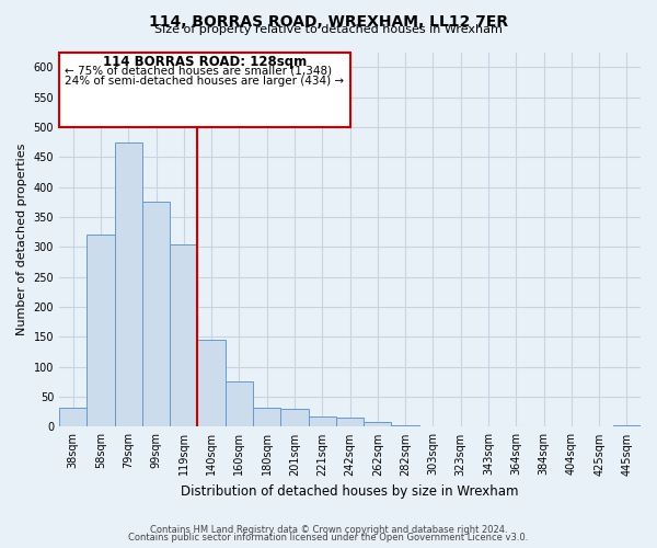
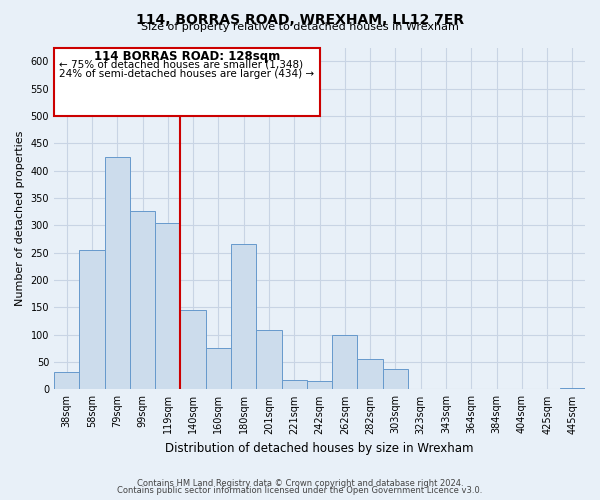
58sqm: 320 -> 254
79sqm: 475 -> 424
99sqm: 375 -> 326
180sqm: 32 -> 266
201sqm: 30 -> 108
262sqm: 8 -> 100
282sqm: 3 -> 56
303sqm: 1 -> 38
